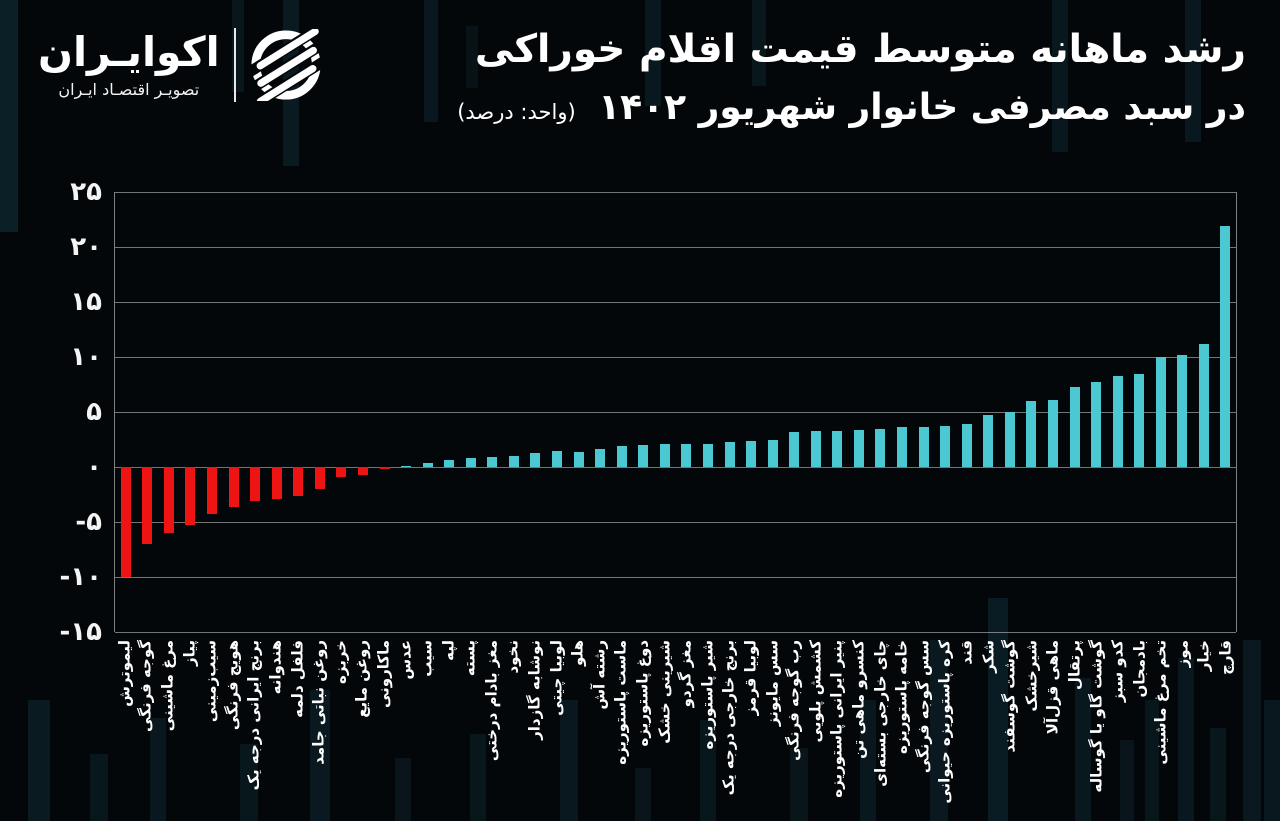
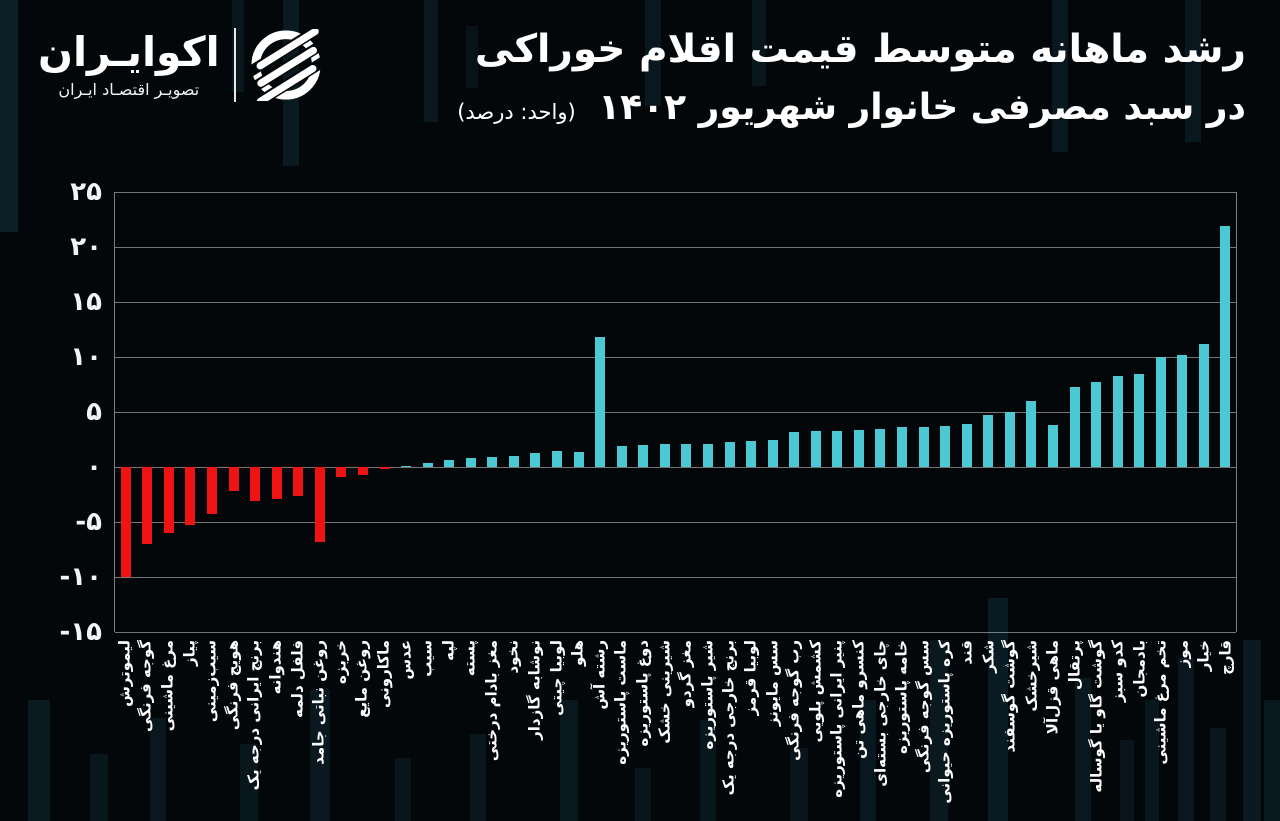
هویج فرنگی: -3.6 -> -2.2
روغن نباتی جامد: -2.0 -> -6.8
رشته آش: 1.6 -> 11.8
ماهی قزل‌آلا: 6.1 -> 3.8
